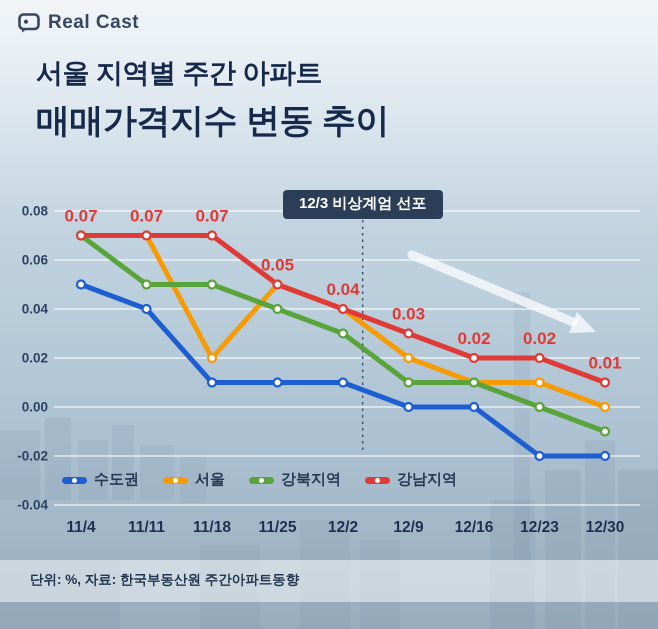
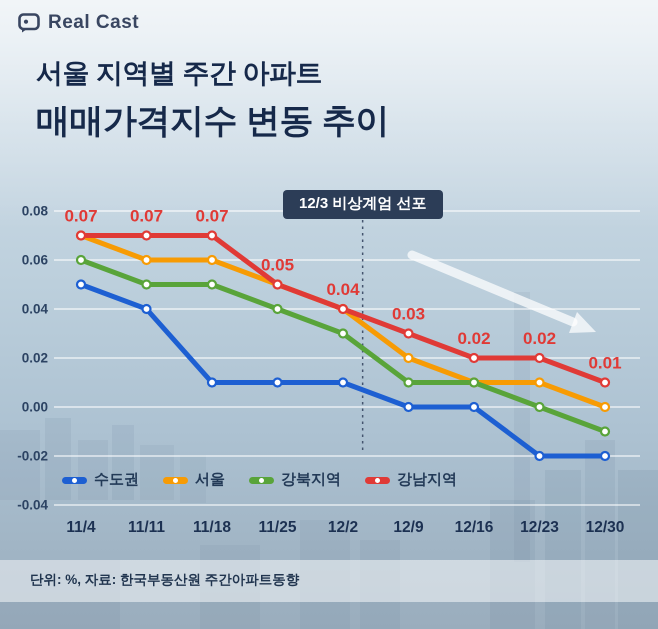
강북지역/11/4: 0.07 -> 0.06
서울/11/11: 0.07 -> 0.06
서울/11/18: 0.02 -> 0.06
